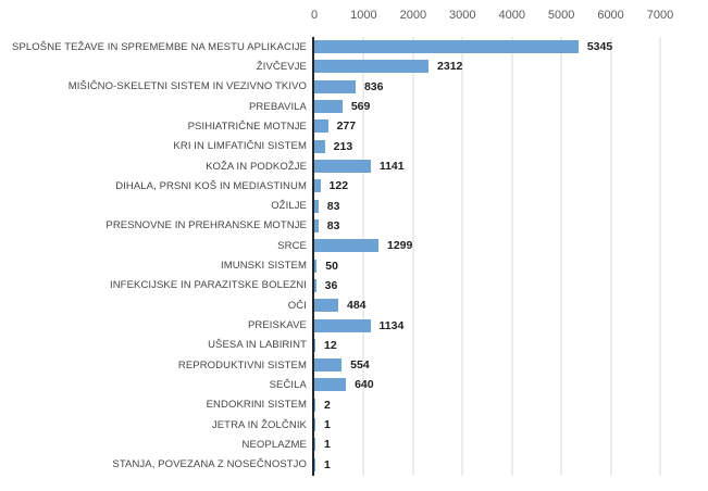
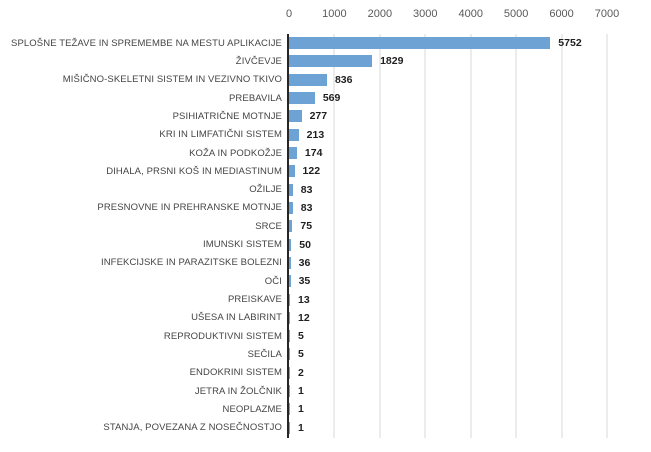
SPLOŠNE TEŽAVE IN SPREMEMBE NA MESTU APLIKACIJE: 5345 -> 5752
ŽIVČEVJE: 2312 -> 1829
KOŽA IN PODKOŽJE: 1141 -> 174
SRCE: 1299 -> 75
OČI: 484 -> 35
PREISKAVE: 1134 -> 13
REPRODUKTIVNI SISTEM: 554 -> 5
SEČILA: 640 -> 5
